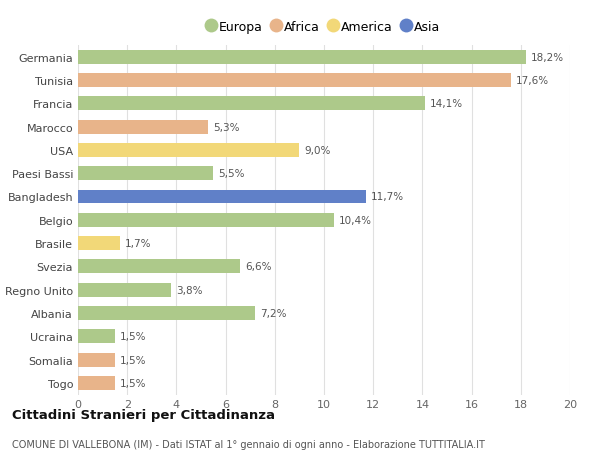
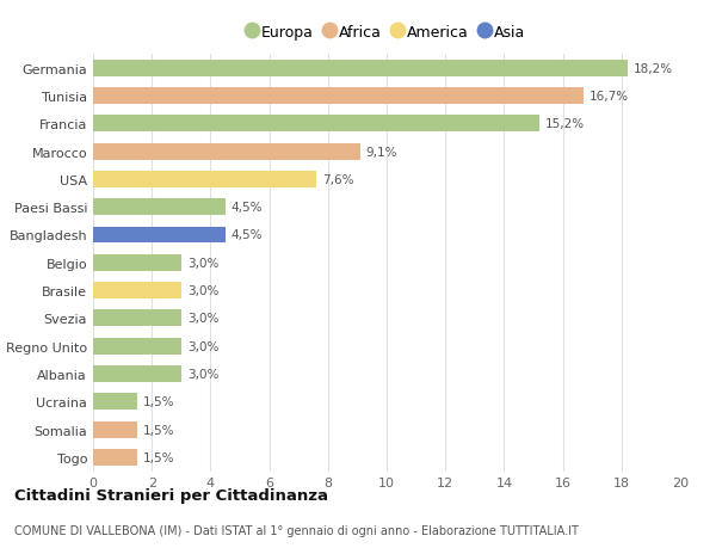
Tunisia: 17,6% -> 16,7%
Francia: 14,1% -> 15,2%
Marocco: 5,3% -> 9,1%
USA: 9,0% -> 7,6%
Paesi Bassi: 5,5% -> 4,5%
Bangladesh: 11,7% -> 4,5%
Belgio: 10,4% -> 3,0%
Brasile: 1,7% -> 3,0%
Svezia: 6,6% -> 3,0%
Regno Unito: 3,8% -> 3,0%
Albania: 7,2% -> 3,0%
